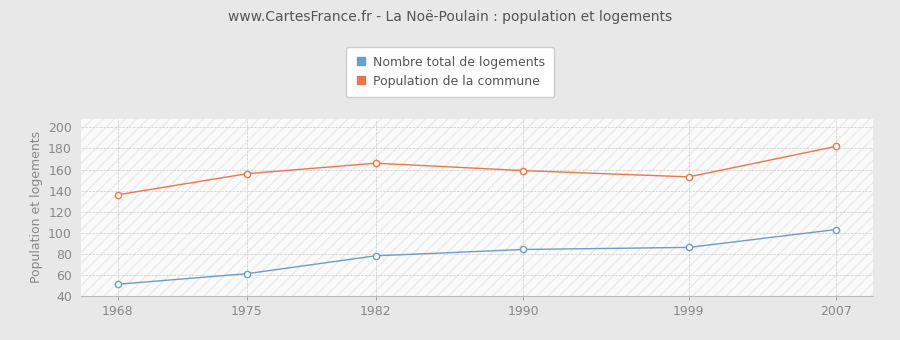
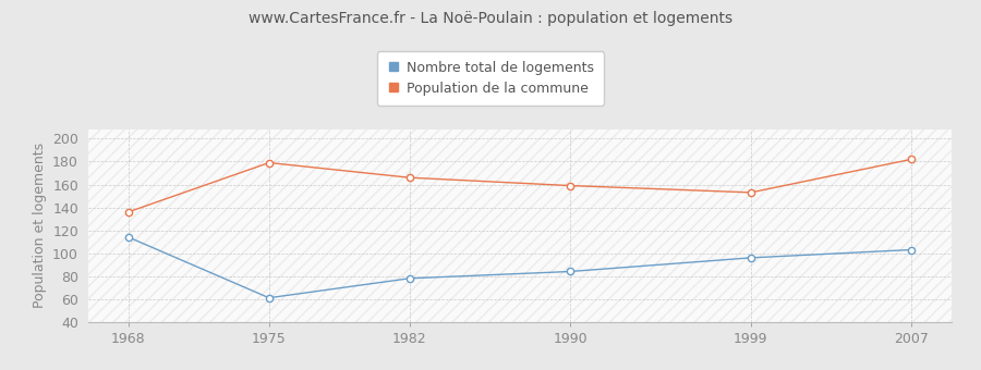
Nombre total de logements/1968: 51 -> 114
Population de la commune/1975: 156 -> 179
Nombre total de logements/1999: 86 -> 96
